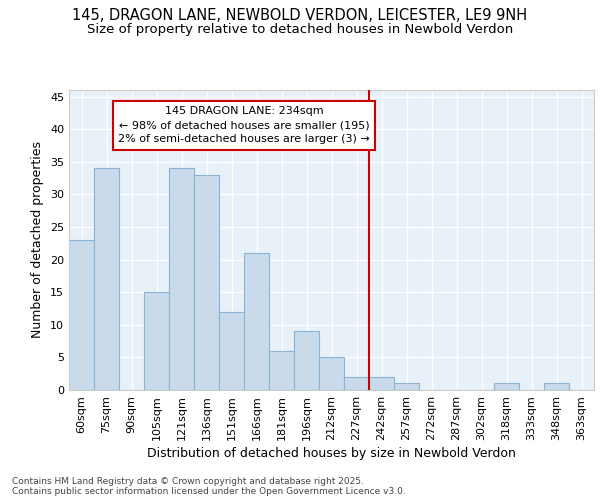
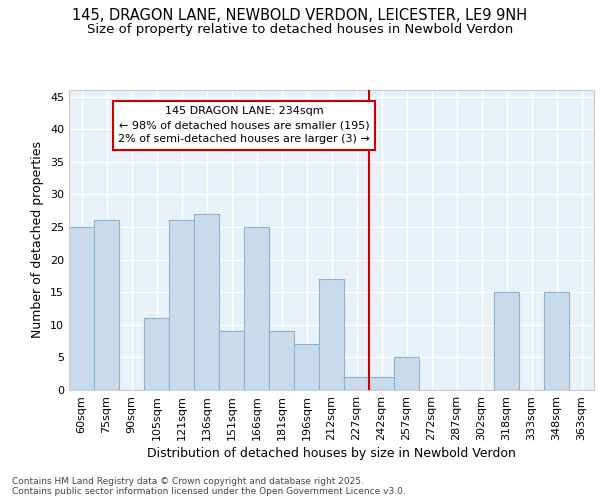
60sqm: 23 -> 25
75sqm: 34 -> 26
105sqm: 15 -> 11
121sqm: 34 -> 26
136sqm: 33 -> 27
151sqm: 12 -> 9
166sqm: 21 -> 25
181sqm: 6 -> 9
196sqm: 9 -> 7
212sqm: 5 -> 17
257sqm: 1 -> 5
318sqm: 1 -> 15
348sqm: 1 -> 15
